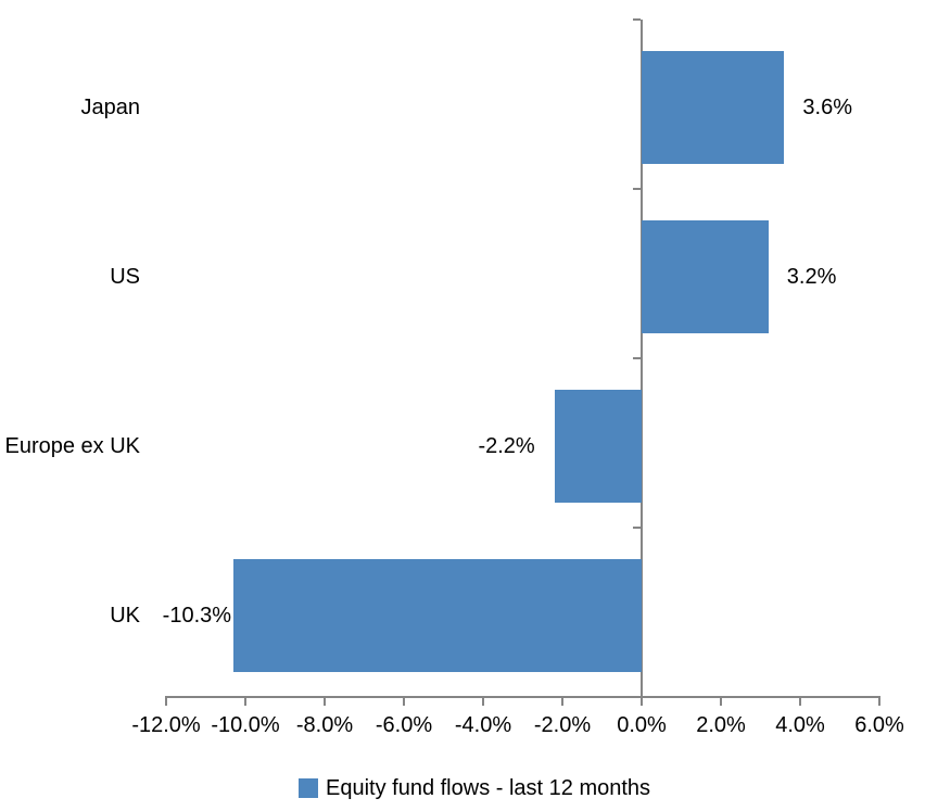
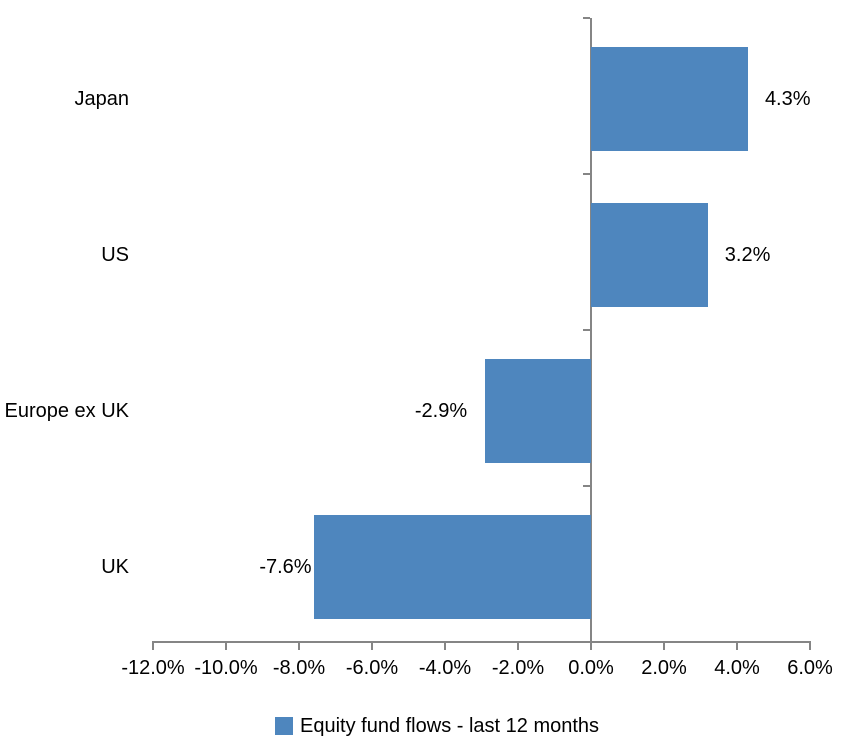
Japan: 3.6% -> 4.3%
Europe ex UK: -2.2% -> -2.9%
UK: -10.3% -> -7.6%
